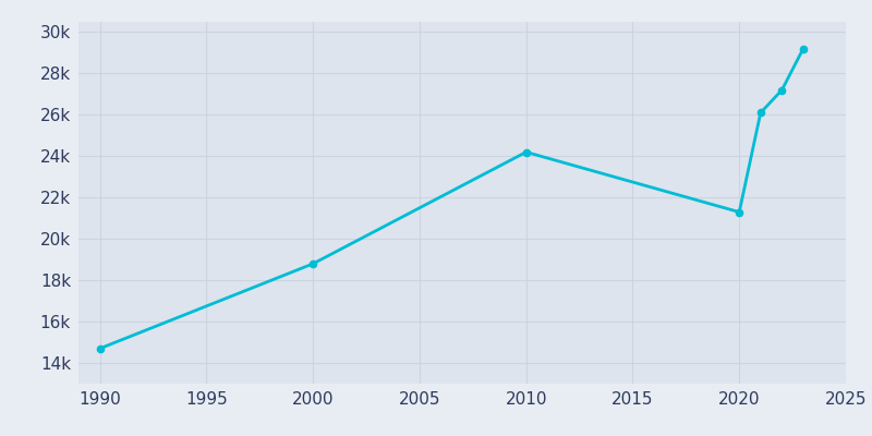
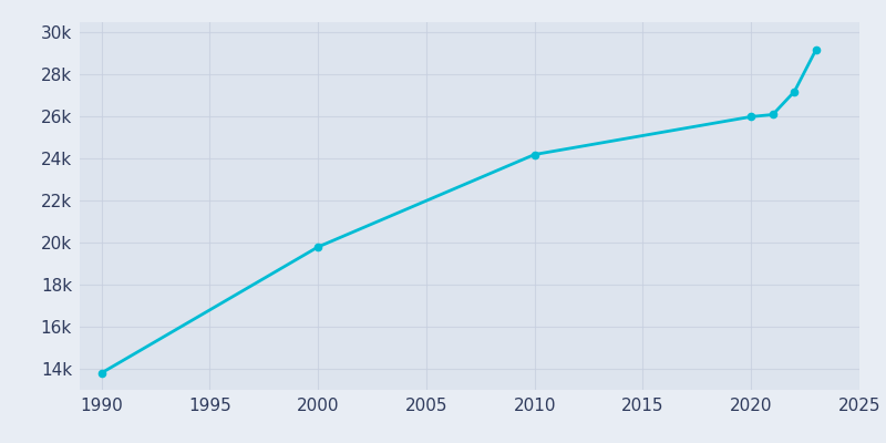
1990: 14.7k -> 13.8k
2000: 18.8k -> 19.8k
2020: 21.3k -> 26.0k
